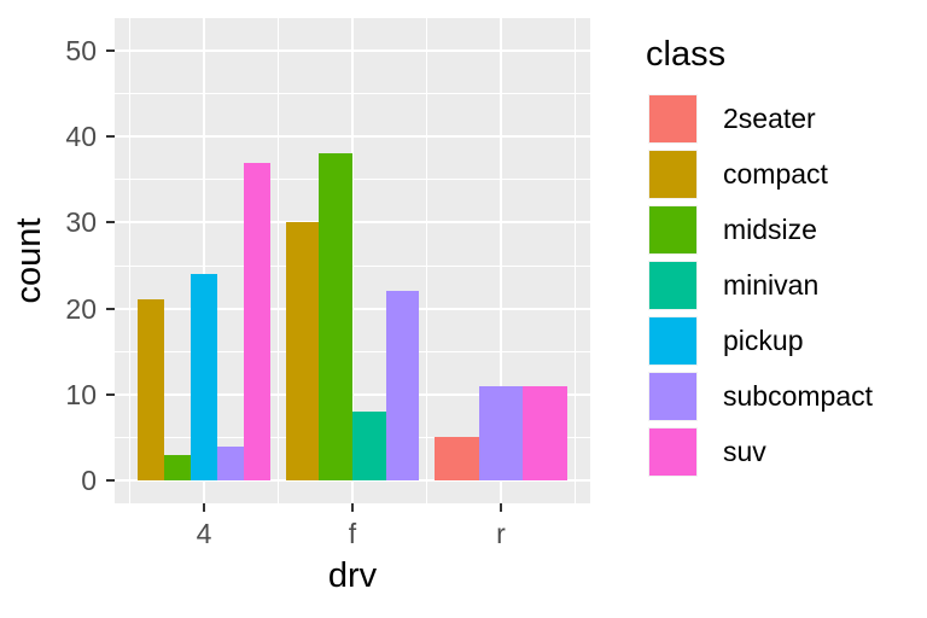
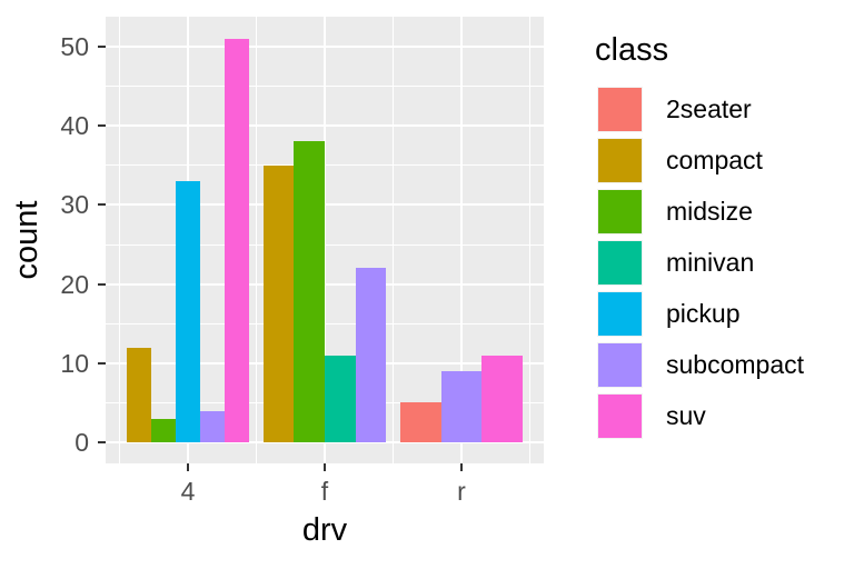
compact/4: 21 -> 12
pickup/4: 24 -> 33
suv/4: 37 -> 51
compact/f: 30 -> 35
minivan/f: 8 -> 11
subcompact/r: 11 -> 9
